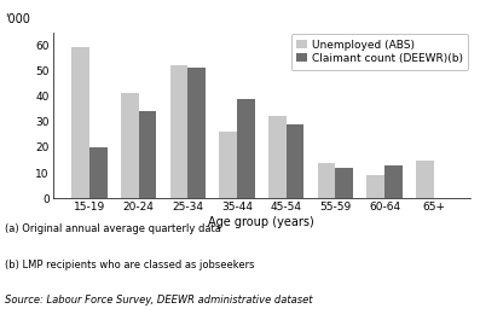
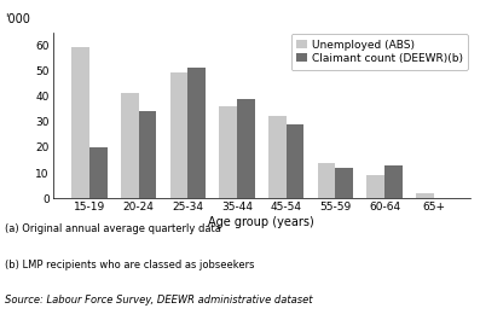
Unemployed (ABS)/25-34: 52 -> 49
Unemployed (ABS)/35-44: 26 -> 36
Unemployed (ABS)/65+: 15 -> 2
